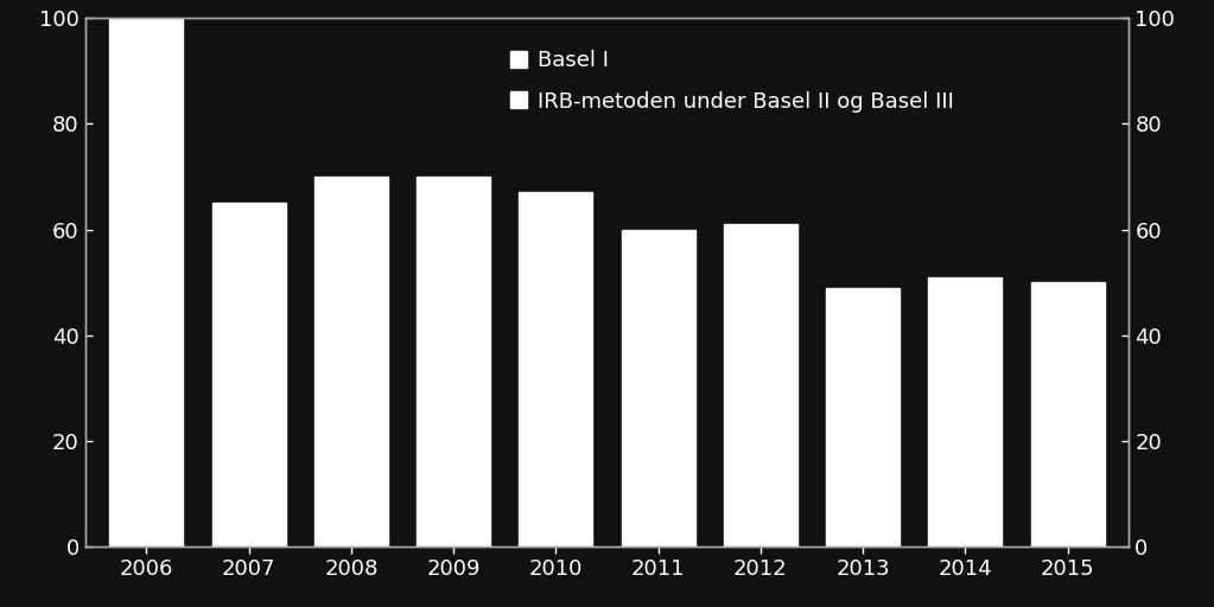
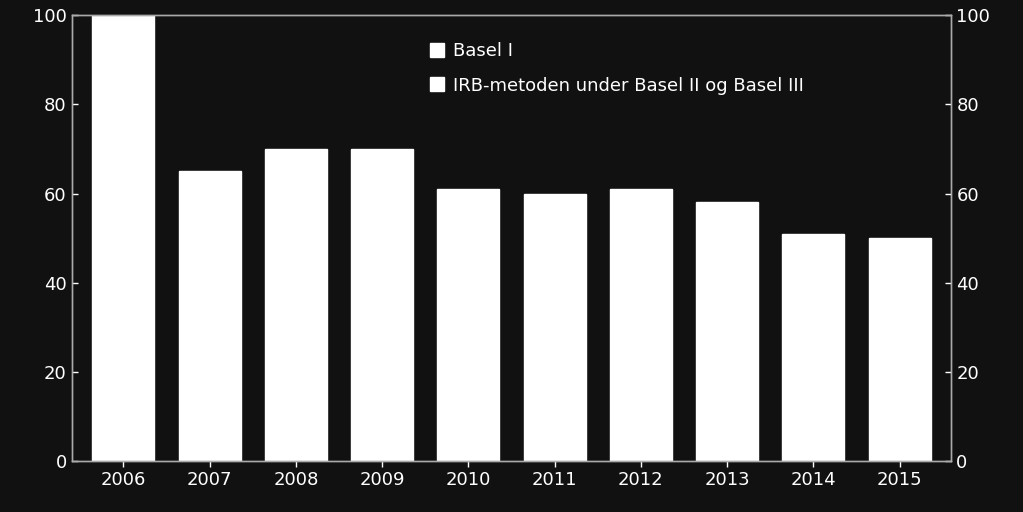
2010: 67 -> 61
2013: 49 -> 58
